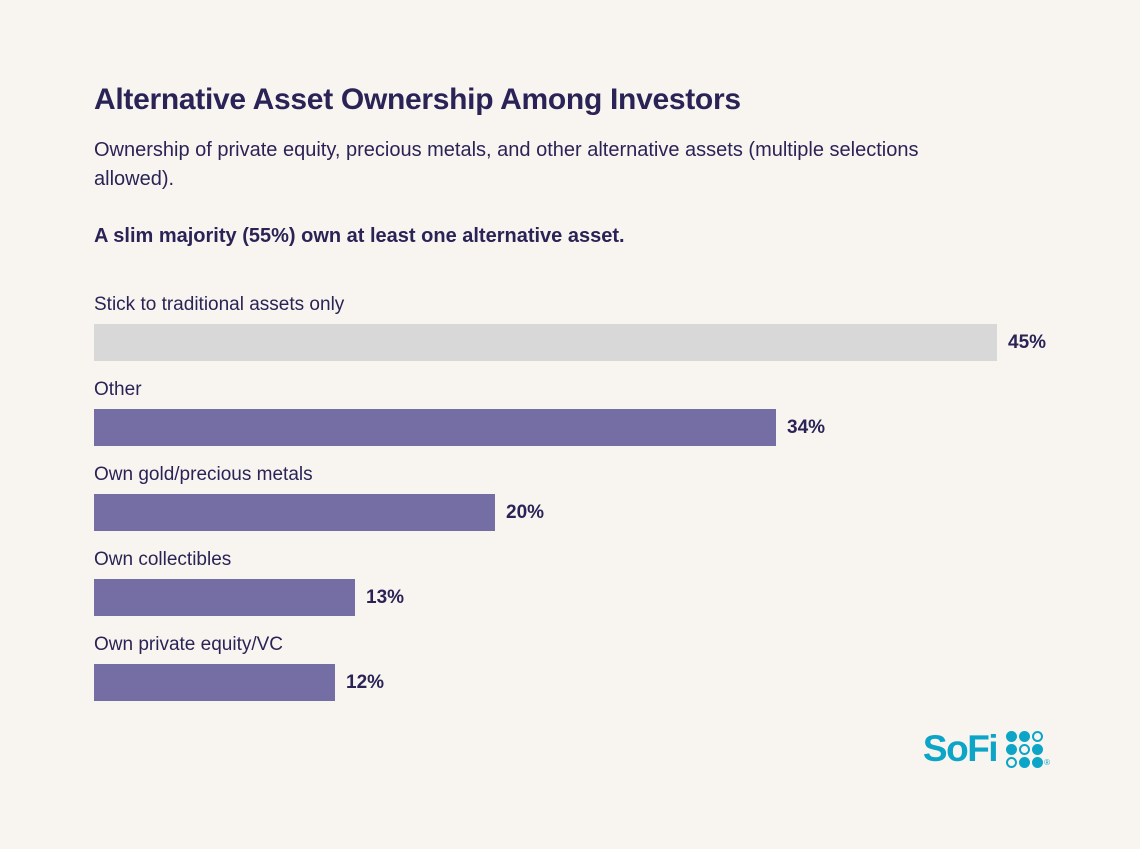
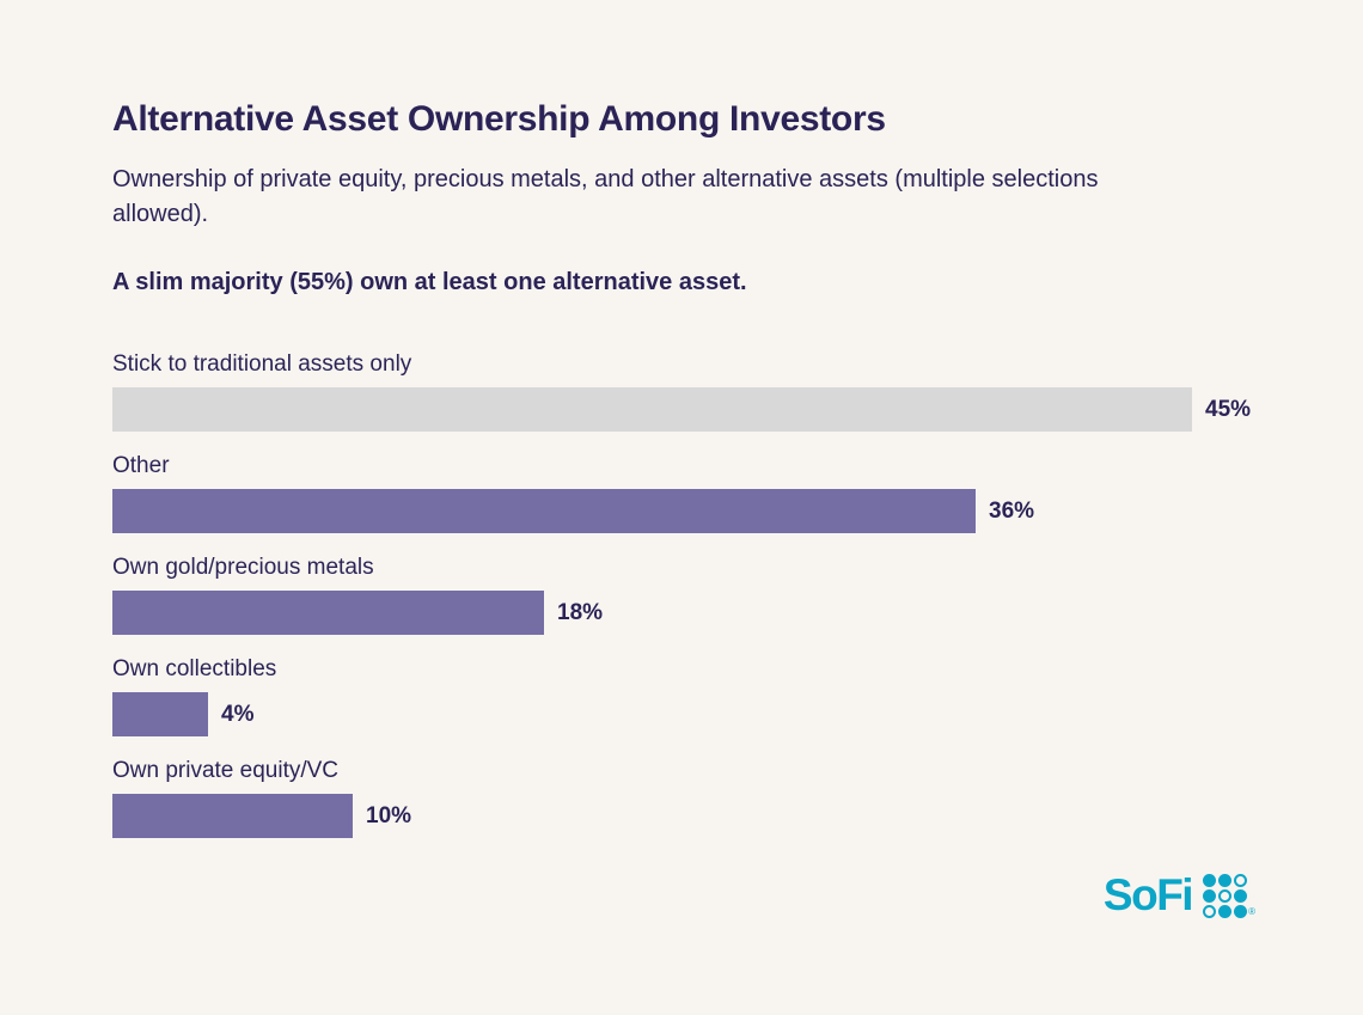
Other: 34% -> 36%
Own gold/precious metals: 20% -> 18%
Own collectibles: 13% -> 4%
Own private equity/VC: 12% -> 10%
